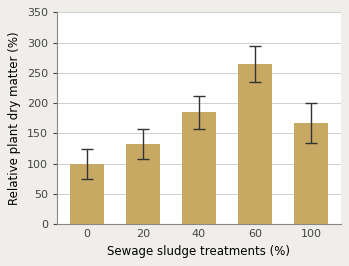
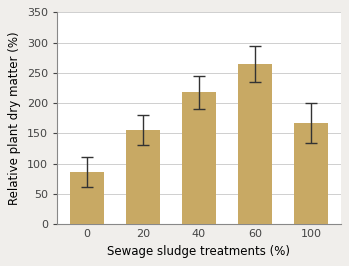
0: 100 -> 86
20: 132 -> 156
40: 185 -> 218
